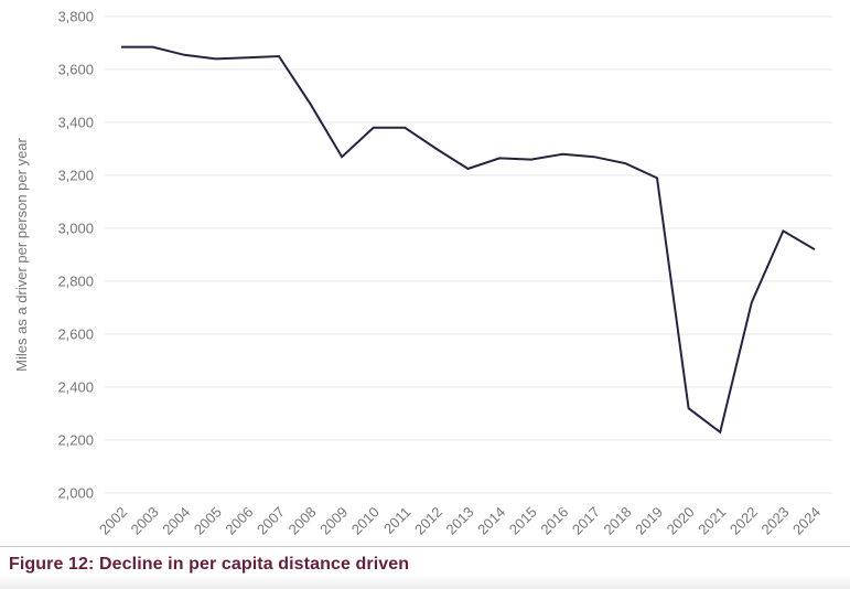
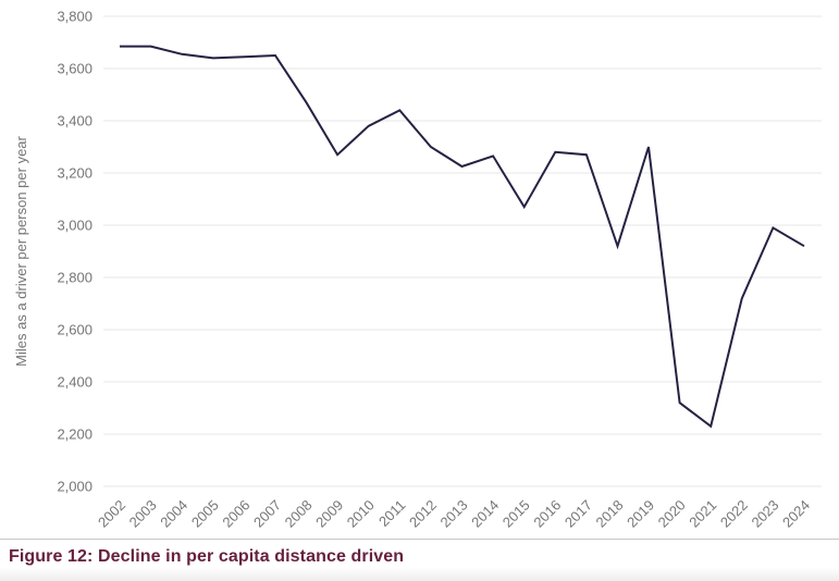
2011: 3380 -> 3440
2015: 3260 -> 3070
2018: 3240 -> 2920
2019: 3190 -> 3300
